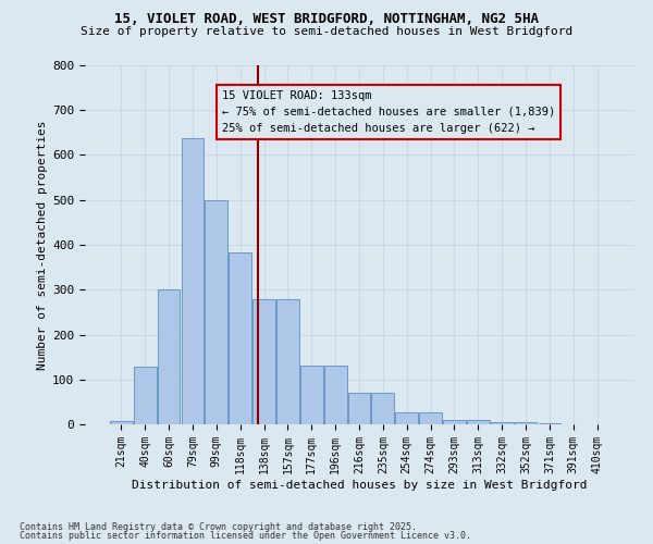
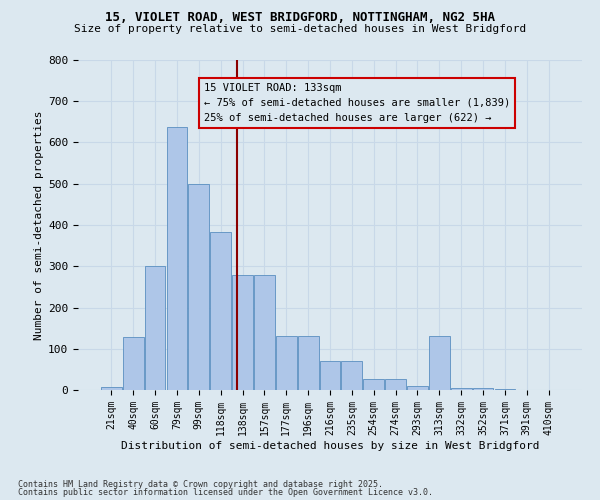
313sqm: 10 -> 130
